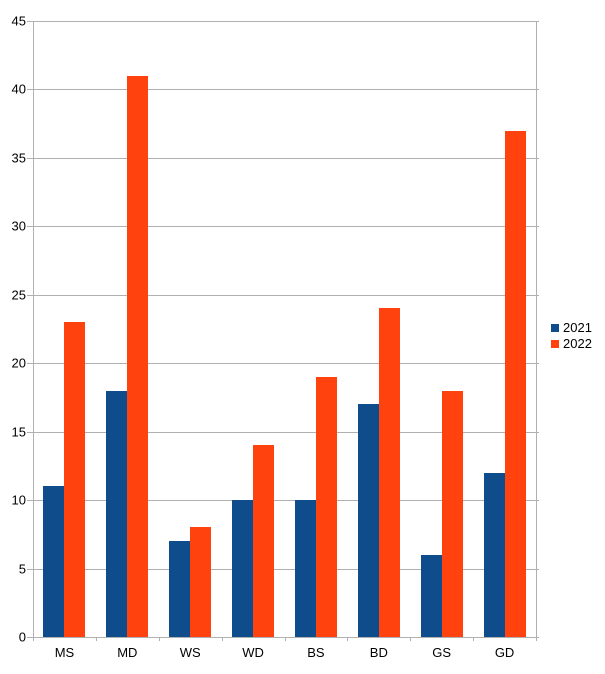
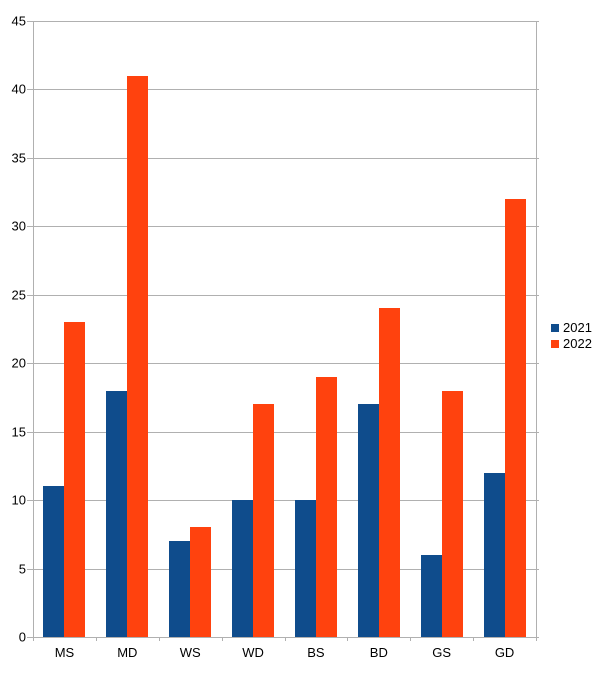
2022/WD: 14 -> 17
2022/GD: 37 -> 32
